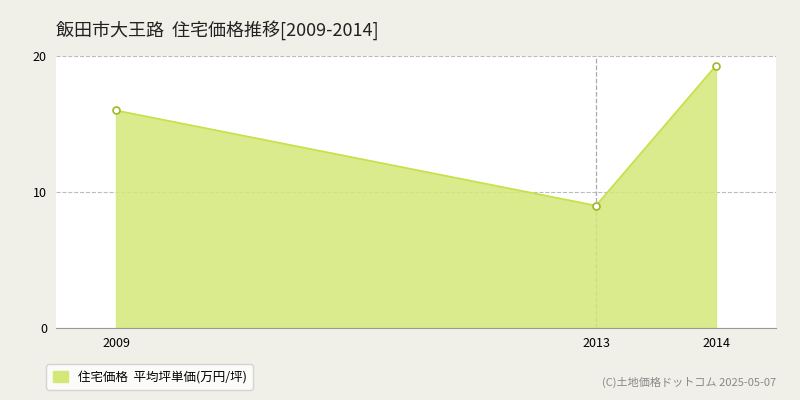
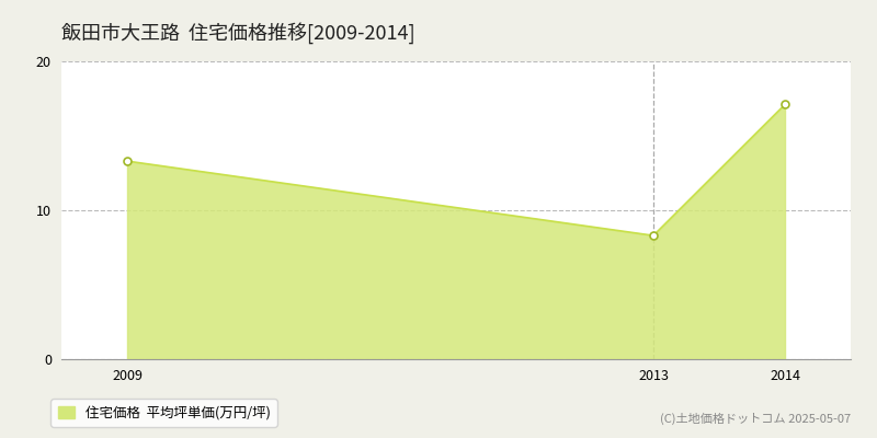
2009: 16.0 -> 13.3
2013: 9.0 -> 8.3
2014: 19.3 -> 17.1
